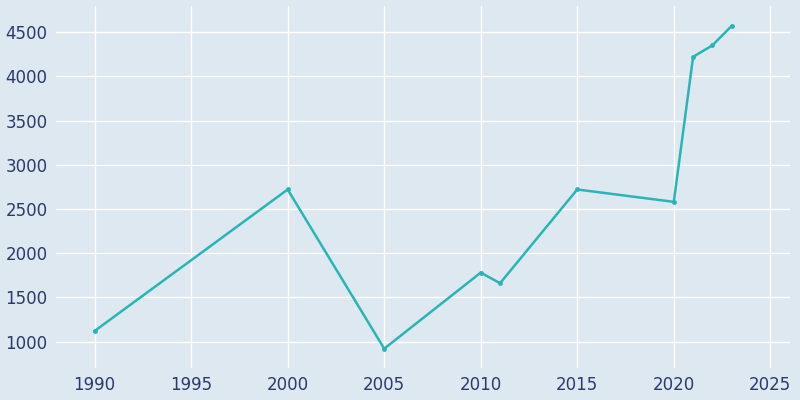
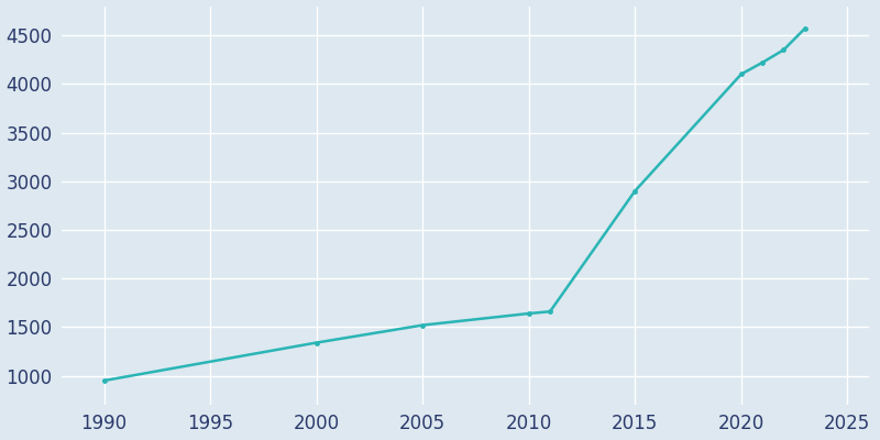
1990: 1120 -> 950
2000: 2720 -> 1340
2005: 920 -> 1520
2010: 1780 -> 1640
2015: 2720 -> 2900
2020: 2580 -> 4100
